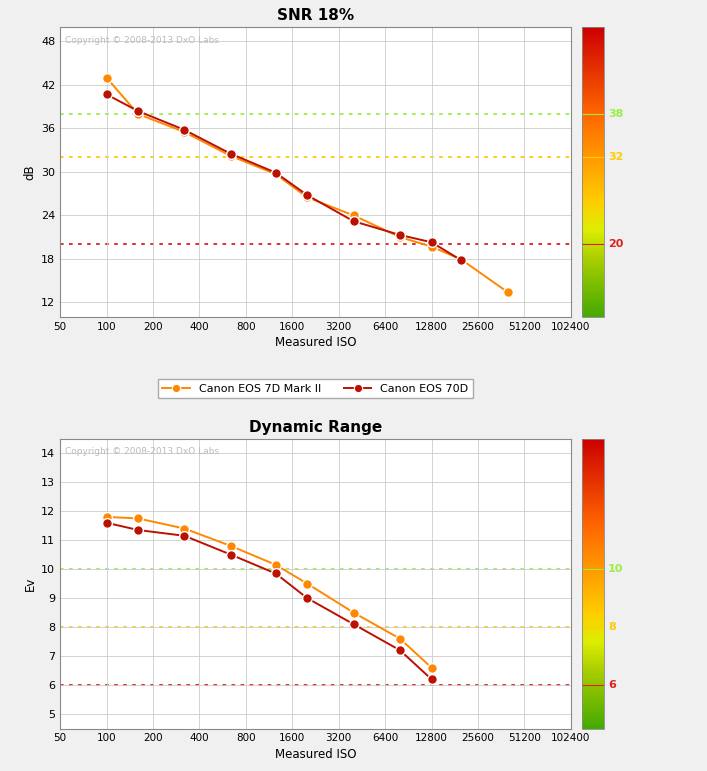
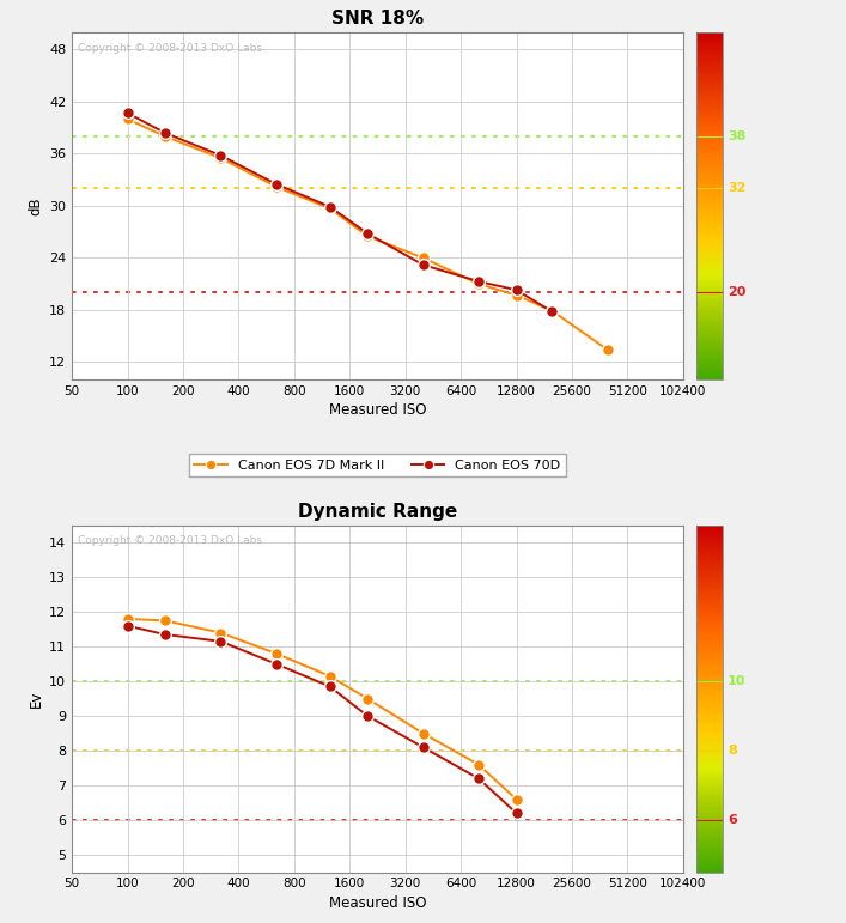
SNR 18%/Canon EOS 7D Mark II/100: 43.0 -> 40.0
